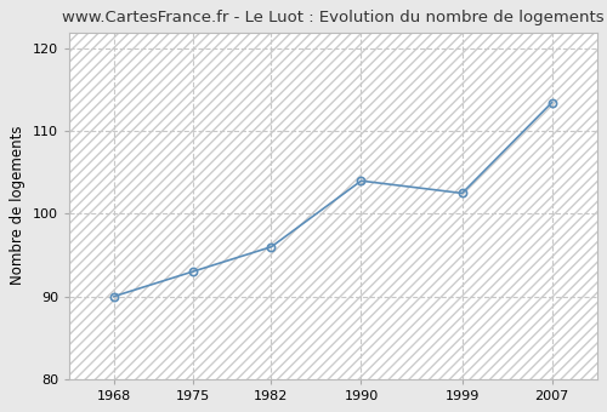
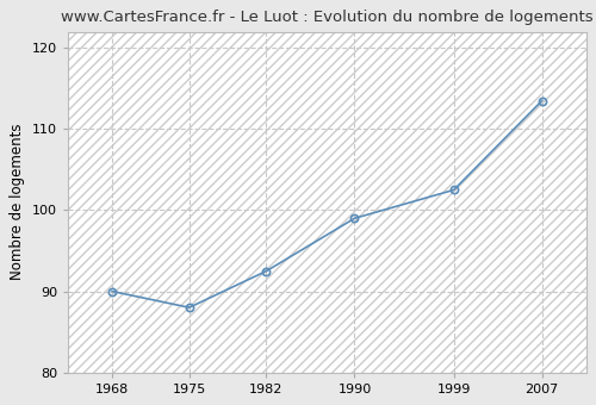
1975: 93.0 -> 88.0
1982: 96.0 -> 92.5
1990: 104.0 -> 99.0
